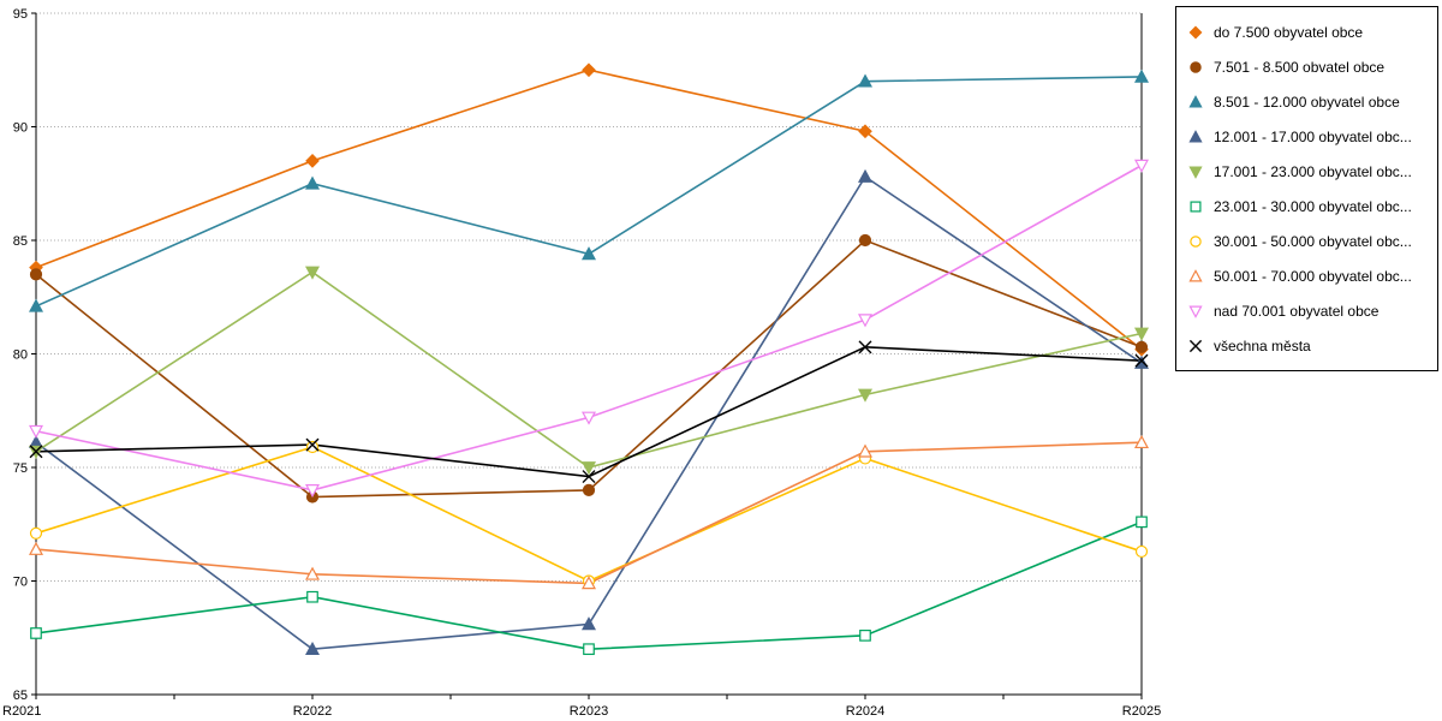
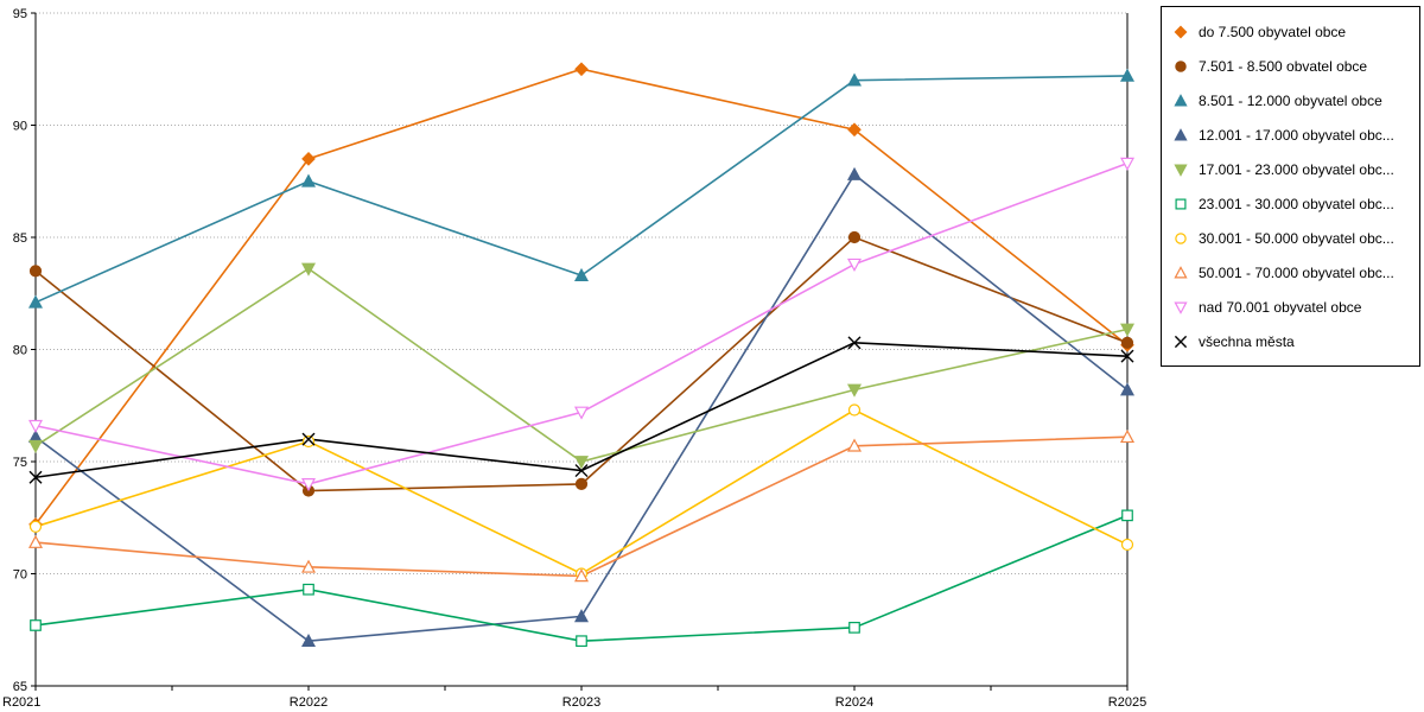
do 7.500 obyvatel obce/R2021: 83.8 -> 72.2
všechna města/R2021: 75.7 -> 74.3
8.501 - 12.000 obyvatel obce/R2023: 84.4 -> 83.3
30.001 - 50.000 obyvatel obc.../R2024: 75.4 -> 77.3
nad 70.001 obyvatel obce/R2024: 81.5 -> 83.8
12.001 - 17.000 obyvatel obc.../R2025: 79.6 -> 78.2
